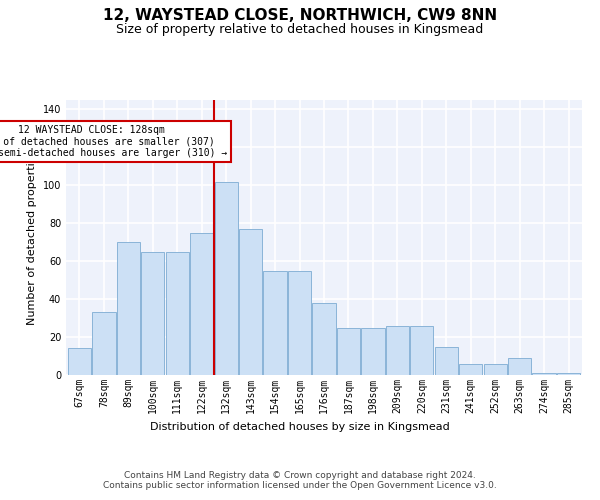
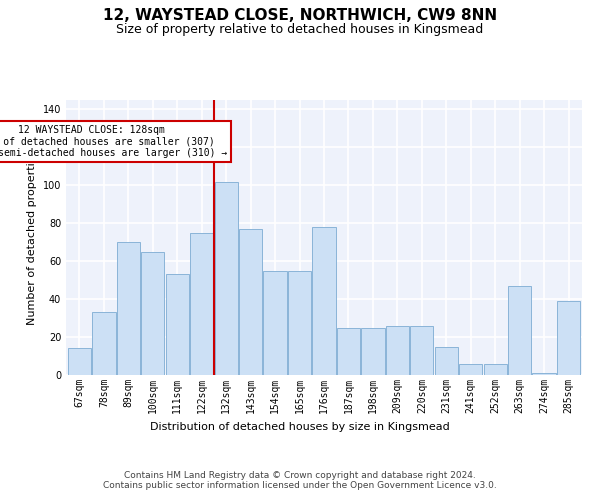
111sqm: 65 -> 53
176sqm: 38 -> 78
263sqm: 9 -> 47
285sqm: 1 -> 39
